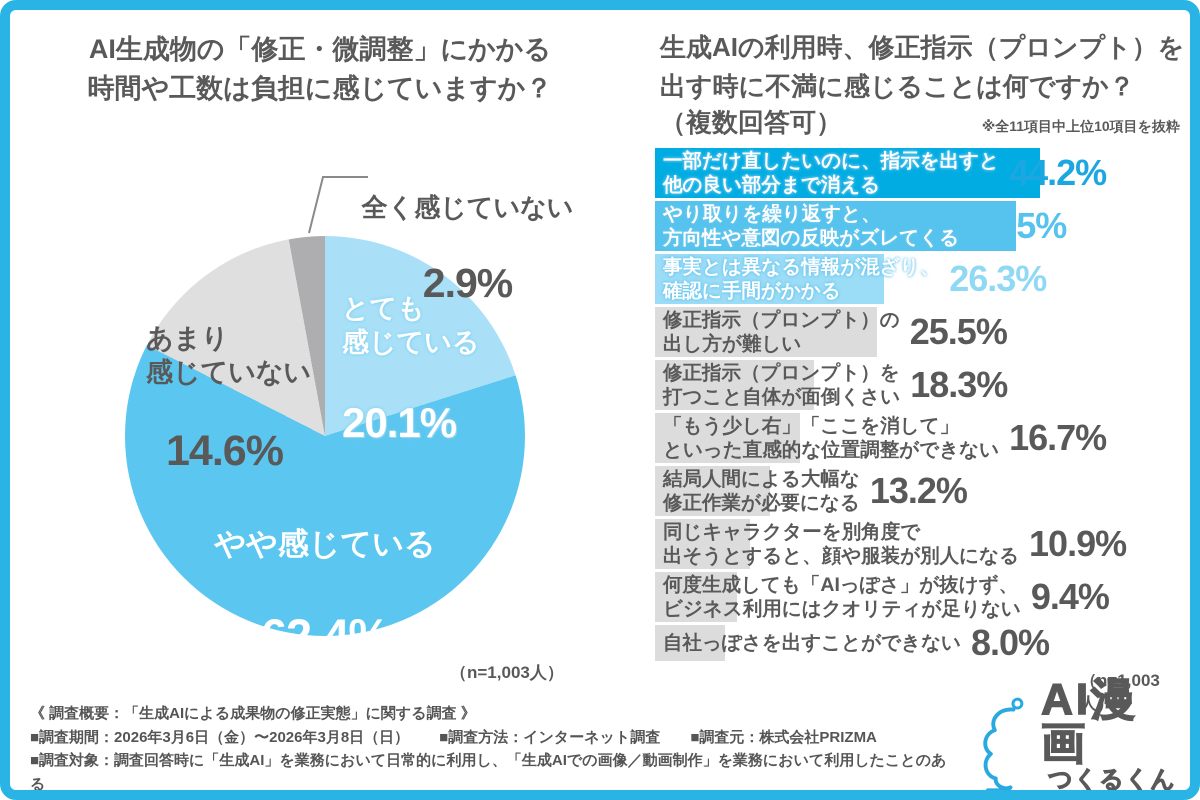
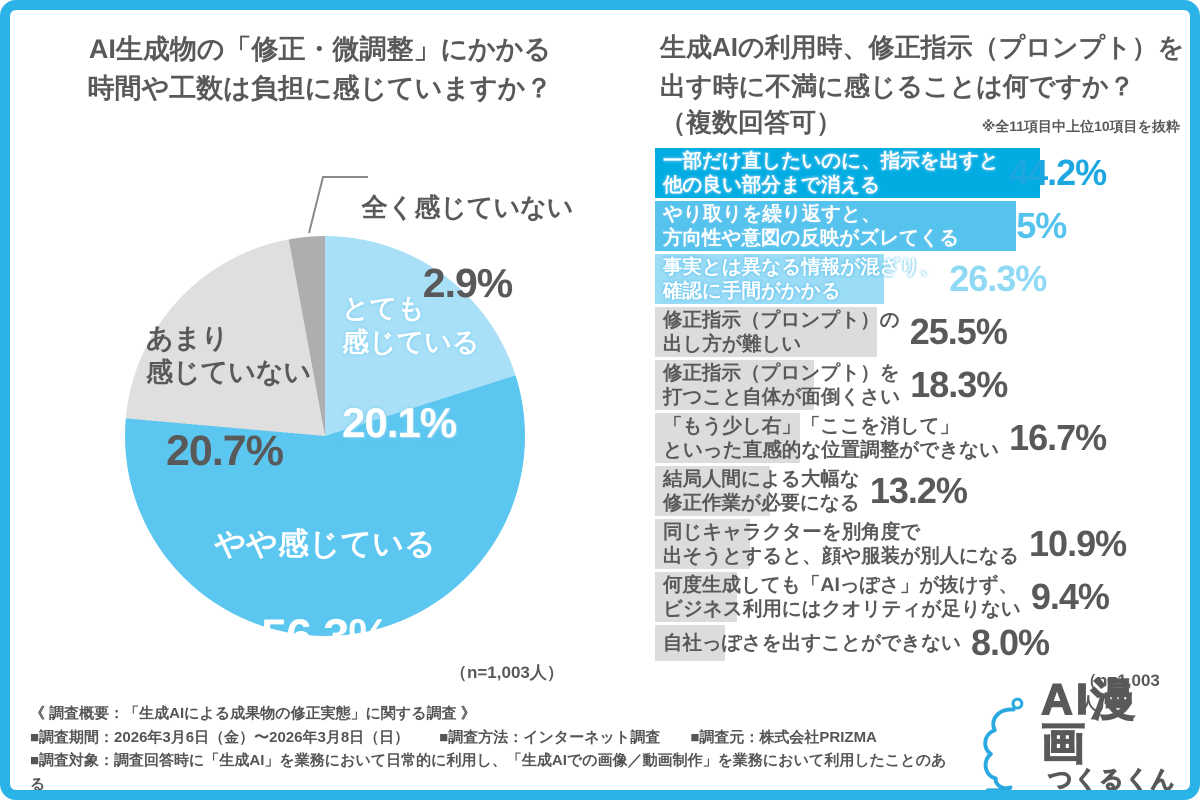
AI生成物の「修正・微調整」にかかる時間や工数は負担に感じていますか？/やや感じている: 62.4% -> 56.3%
AI生成物の「修正・微調整」にかかる時間や工数は負担に感じていますか？/あまり感じていない: 14.6% -> 20.7%
